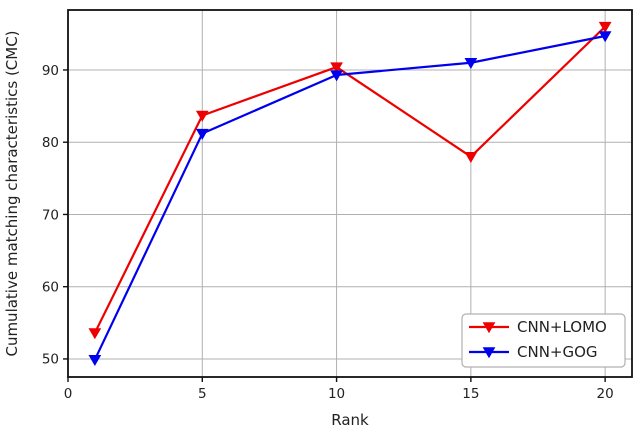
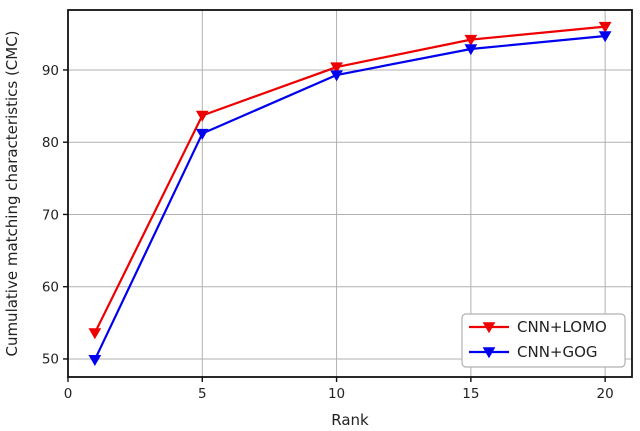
CNN+LOMO/15: 78 -> 94
CNN+GOG/15: 91 -> 93
